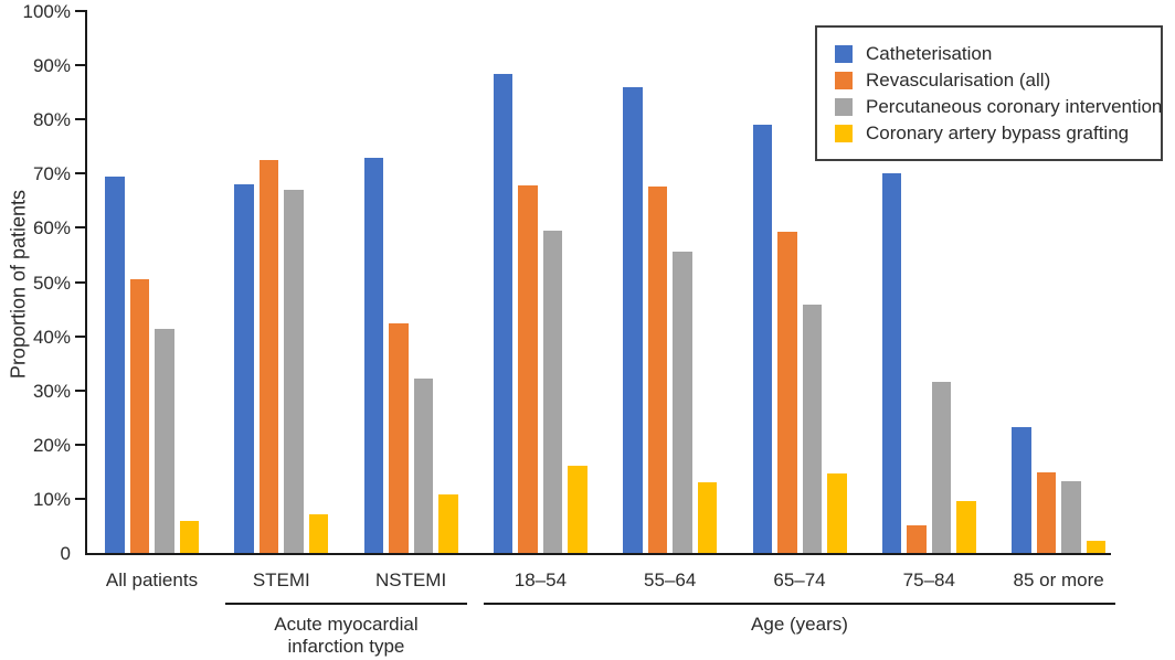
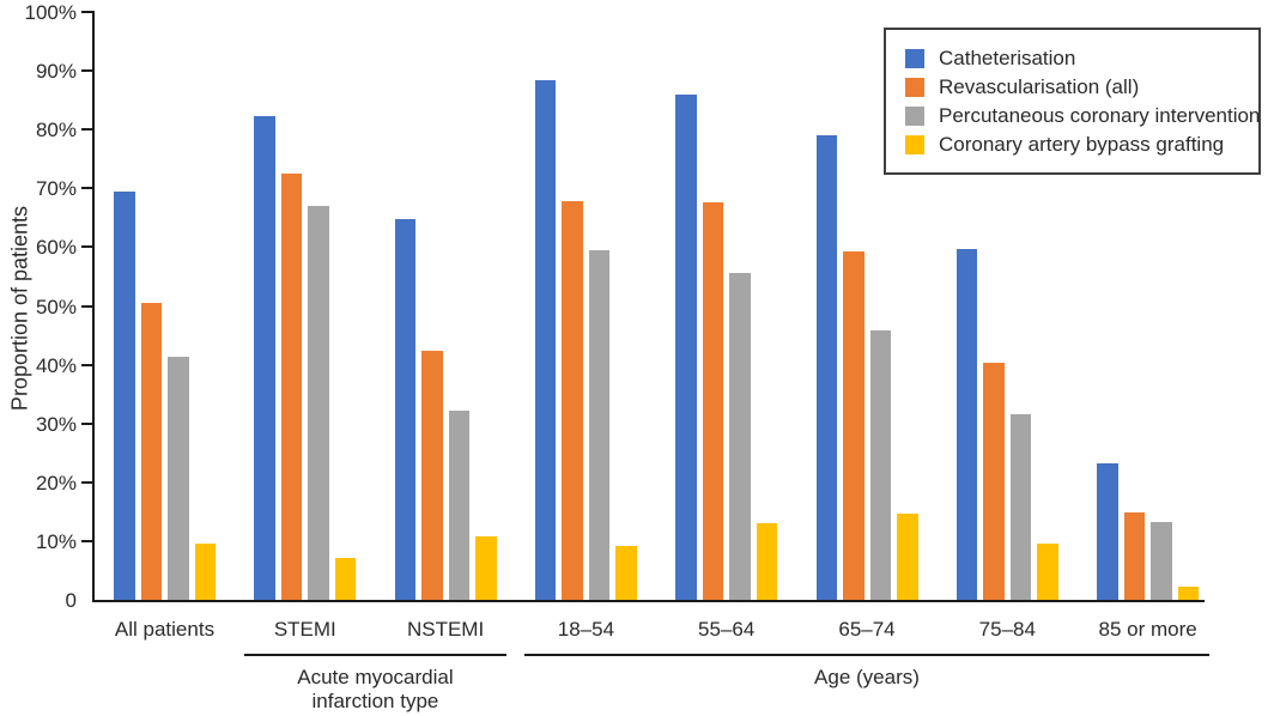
Coronary artery bypass grafting/All patients: 6% -> 10%
Catheterisation/STEMI: 68% -> 82%
Catheterisation/NSTEMI: 73% -> 65%
Coronary artery bypass grafting/18–54: 16% -> 9%
Catheterisation/75–84: 70% -> 60%
Revascularisation (all)/75–84: 5% -> 40%
